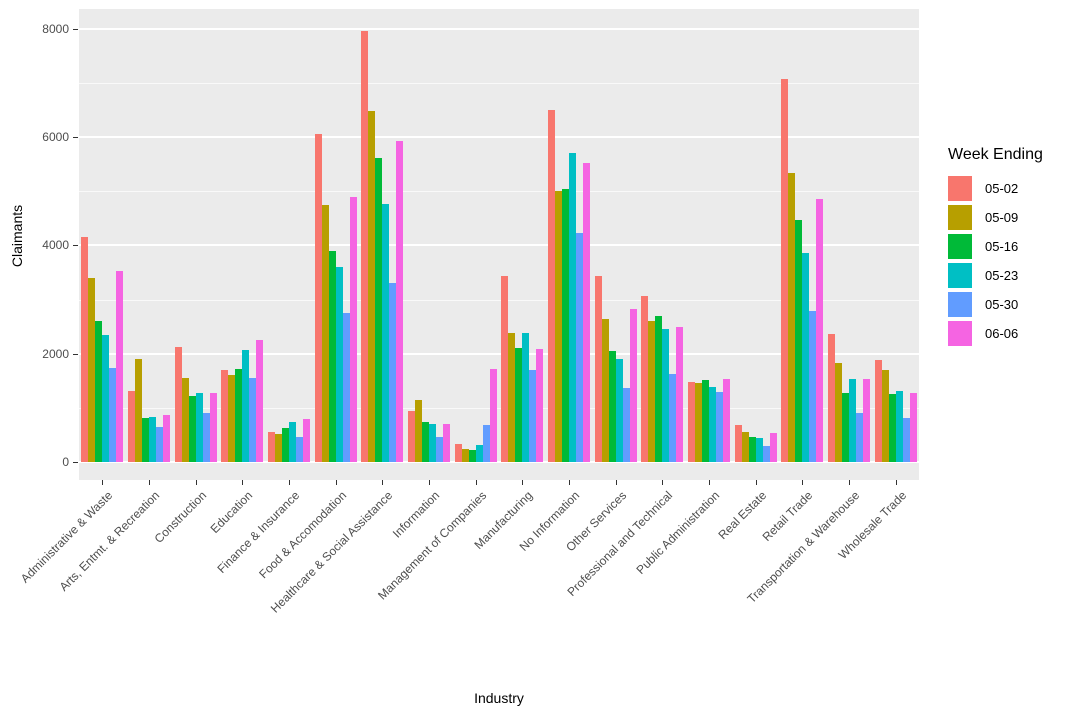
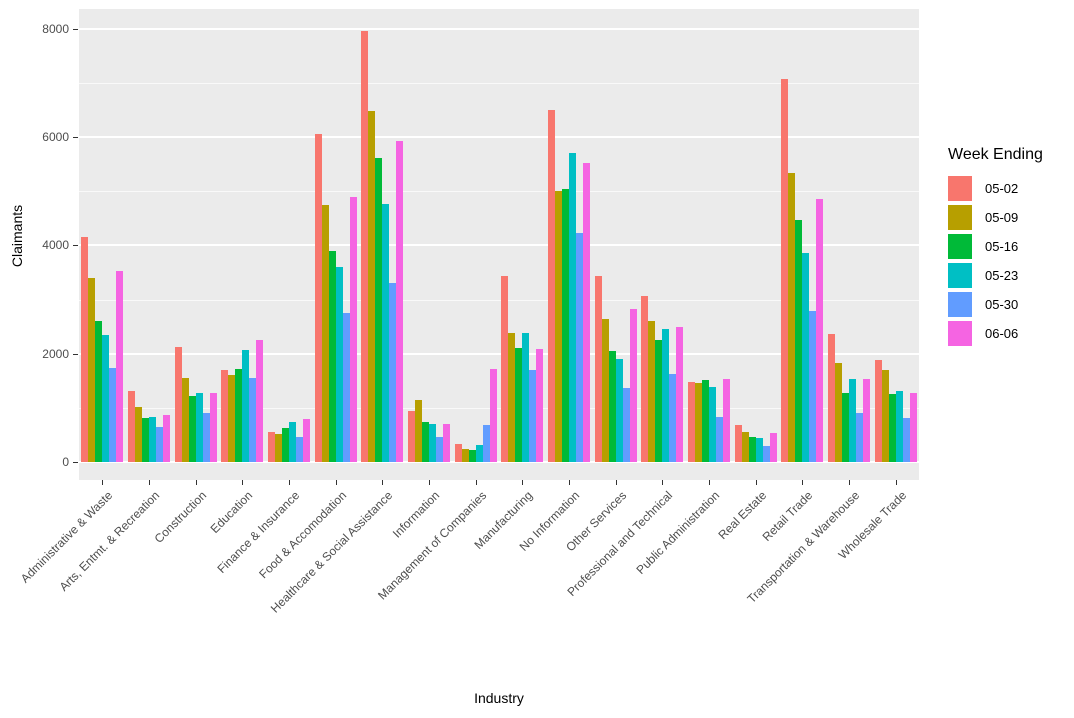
05-09/Arts, Entmt. & Recreation: 1900 -> 1000
05-16/Professional and Technical: 2700 -> 2200
05-30/Public Administration: 1300 -> 800
